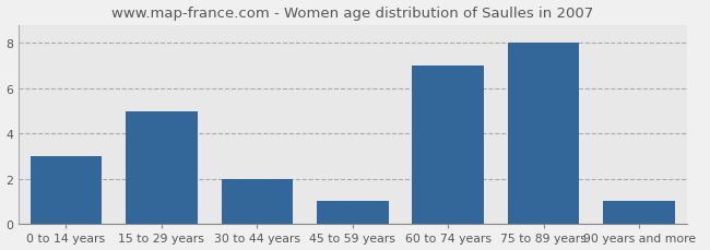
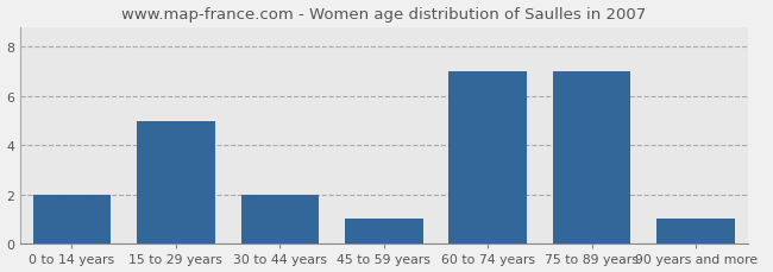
0 to 14 years: 3 -> 2
75 to 89 years: 8 -> 7
